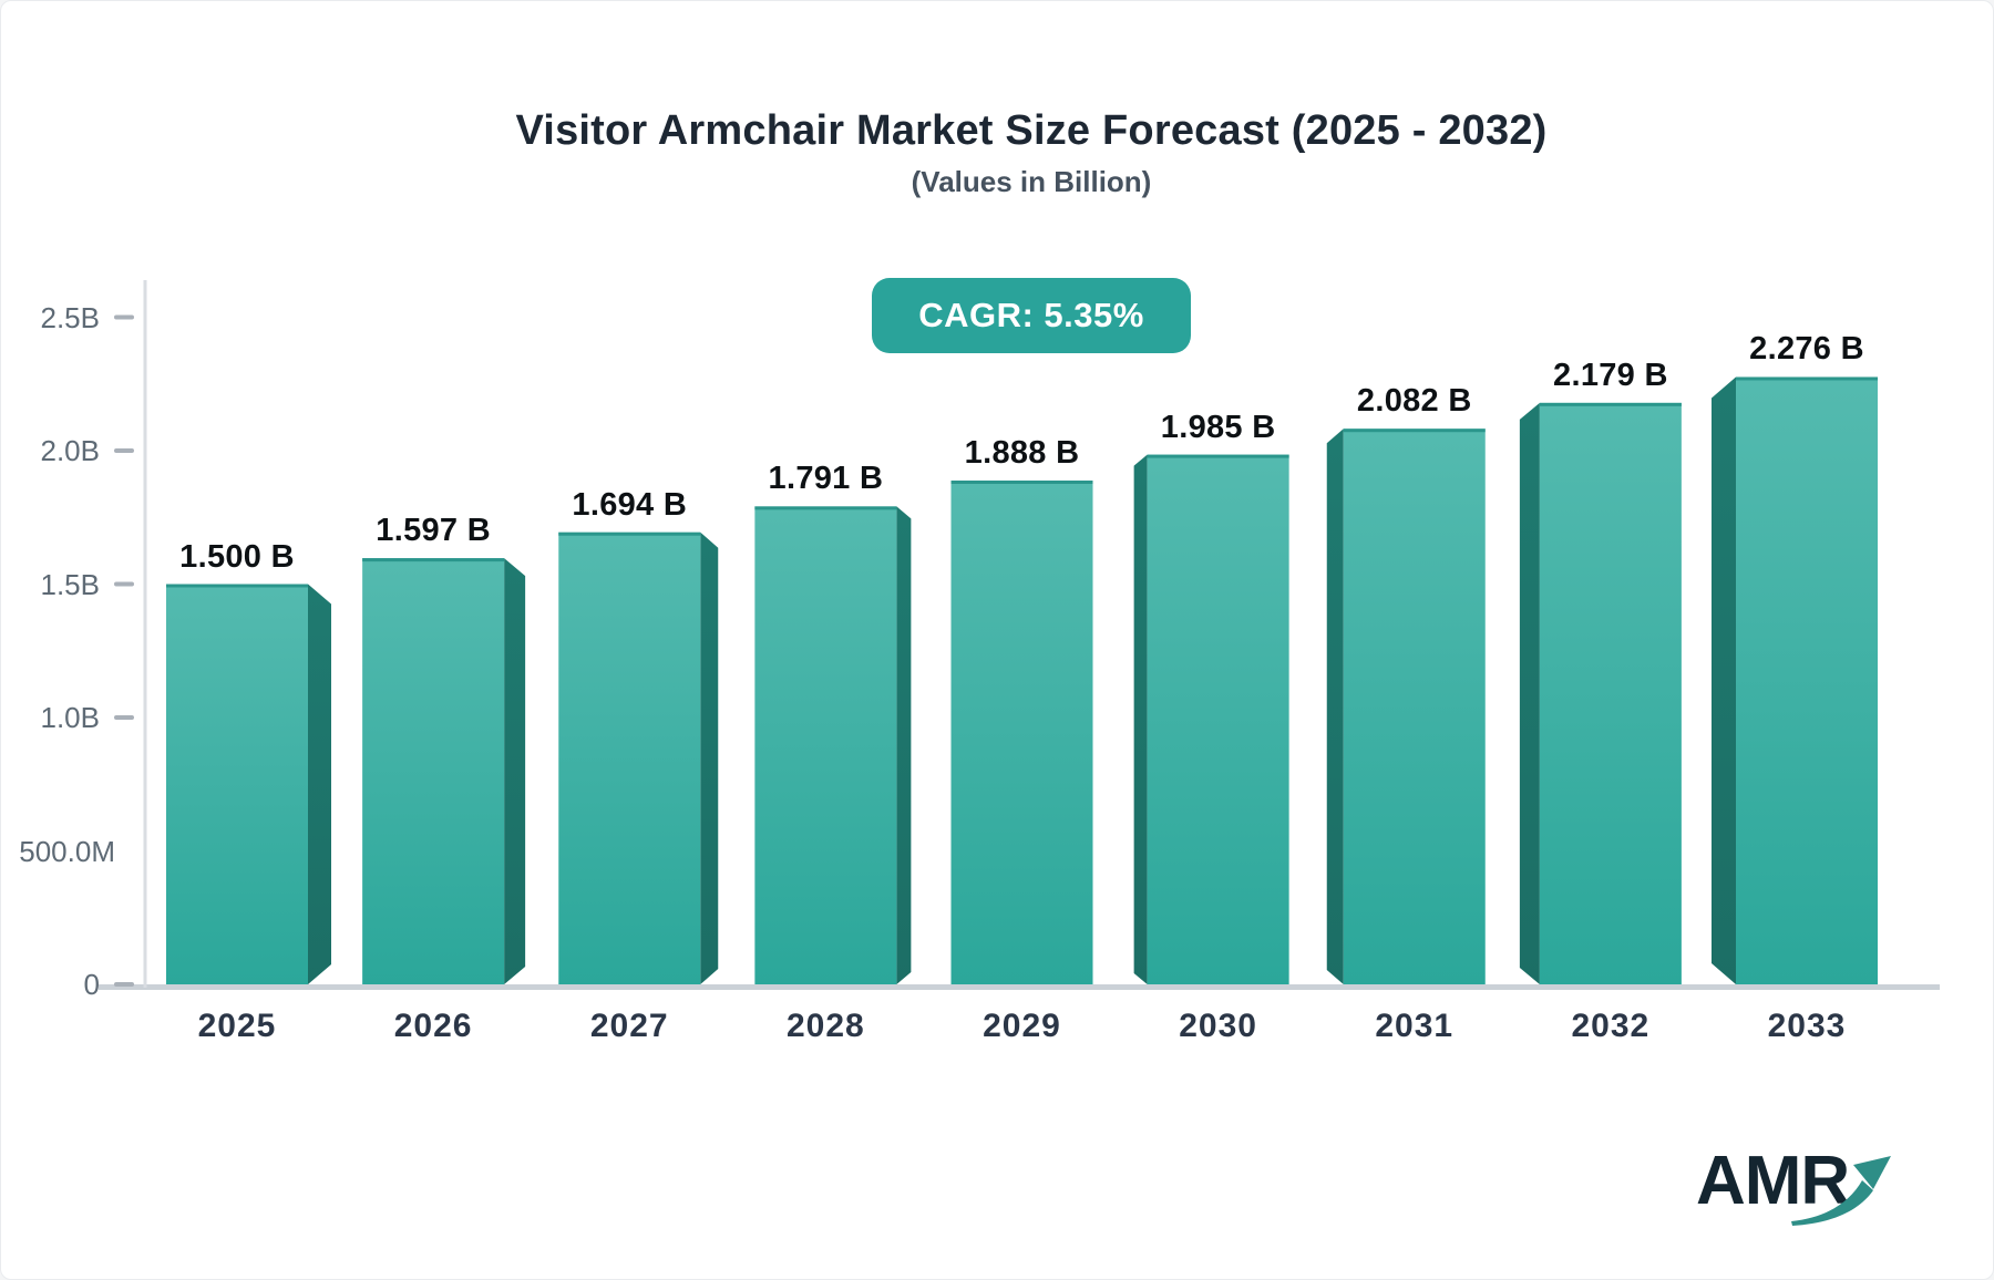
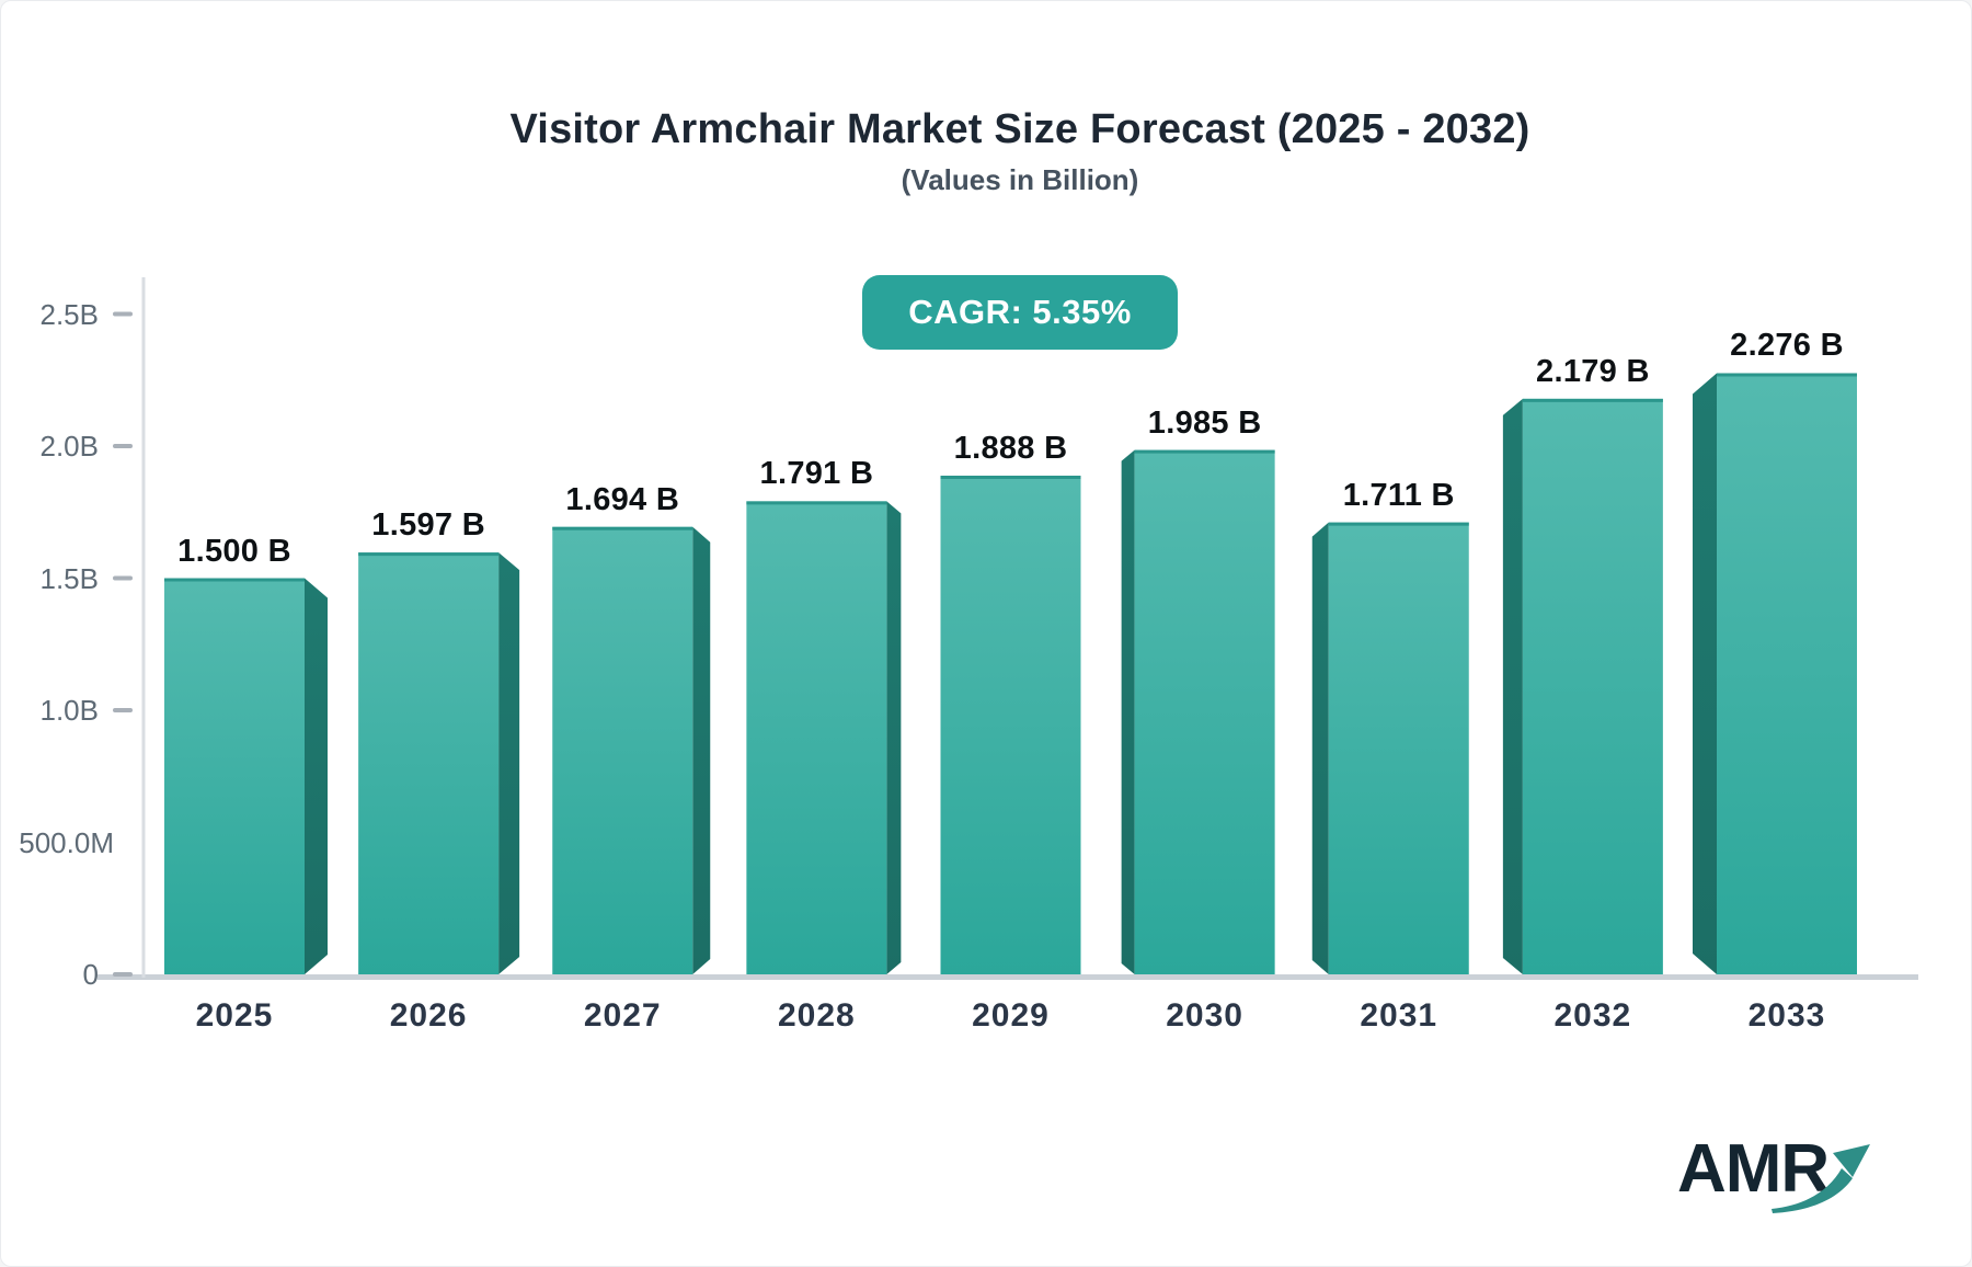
2031: 2.082 -> 1.711
